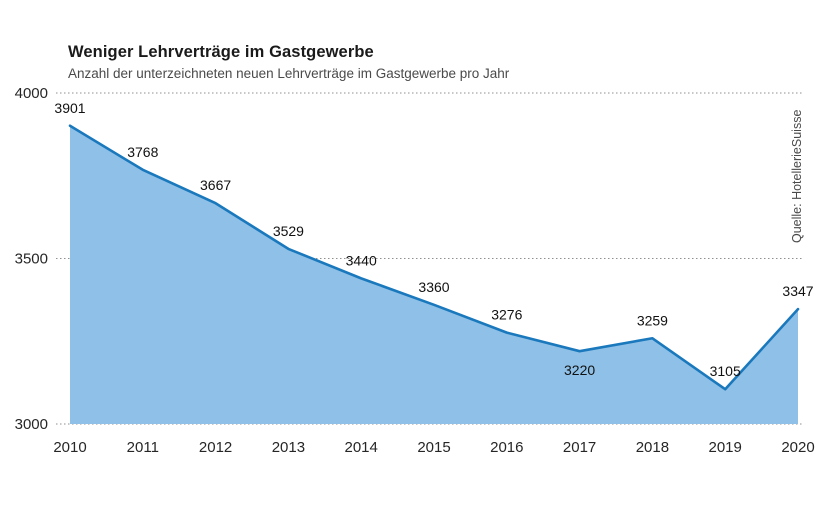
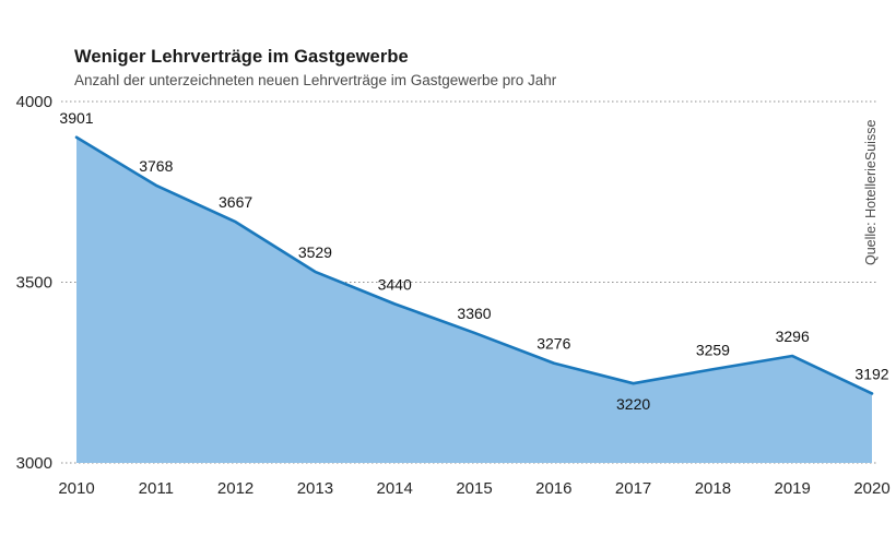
2019: 3105 -> 3296
2020: 3347 -> 3192
